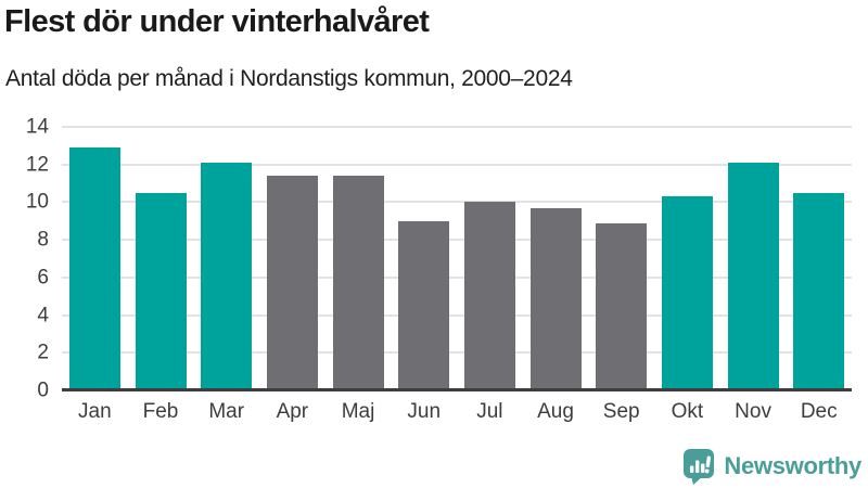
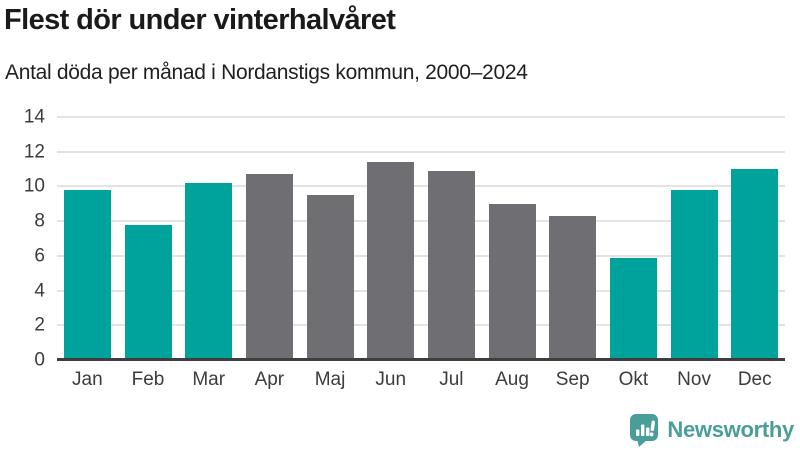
Jan: 12.9 -> 9.8
Feb: 10.5 -> 7.8
Mar: 12.1 -> 10.2
Apr: 11.4 -> 10.7
Maj: 11.4 -> 9.5
Jun: 9.0 -> 11.4
Jul: 10.0 -> 10.9
Aug: 9.7 -> 9.0
Sep: 8.9 -> 8.3
Okt: 10.3 -> 5.9
Nov: 12.1 -> 9.8
Dec: 10.5 -> 11.0
